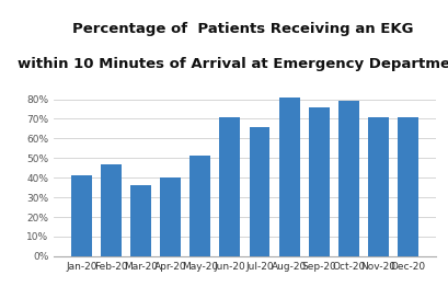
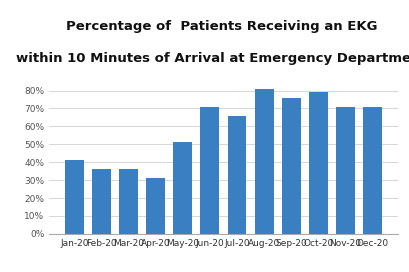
Feb-20: 47% -> 36%
Apr-20: 40% -> 31%
